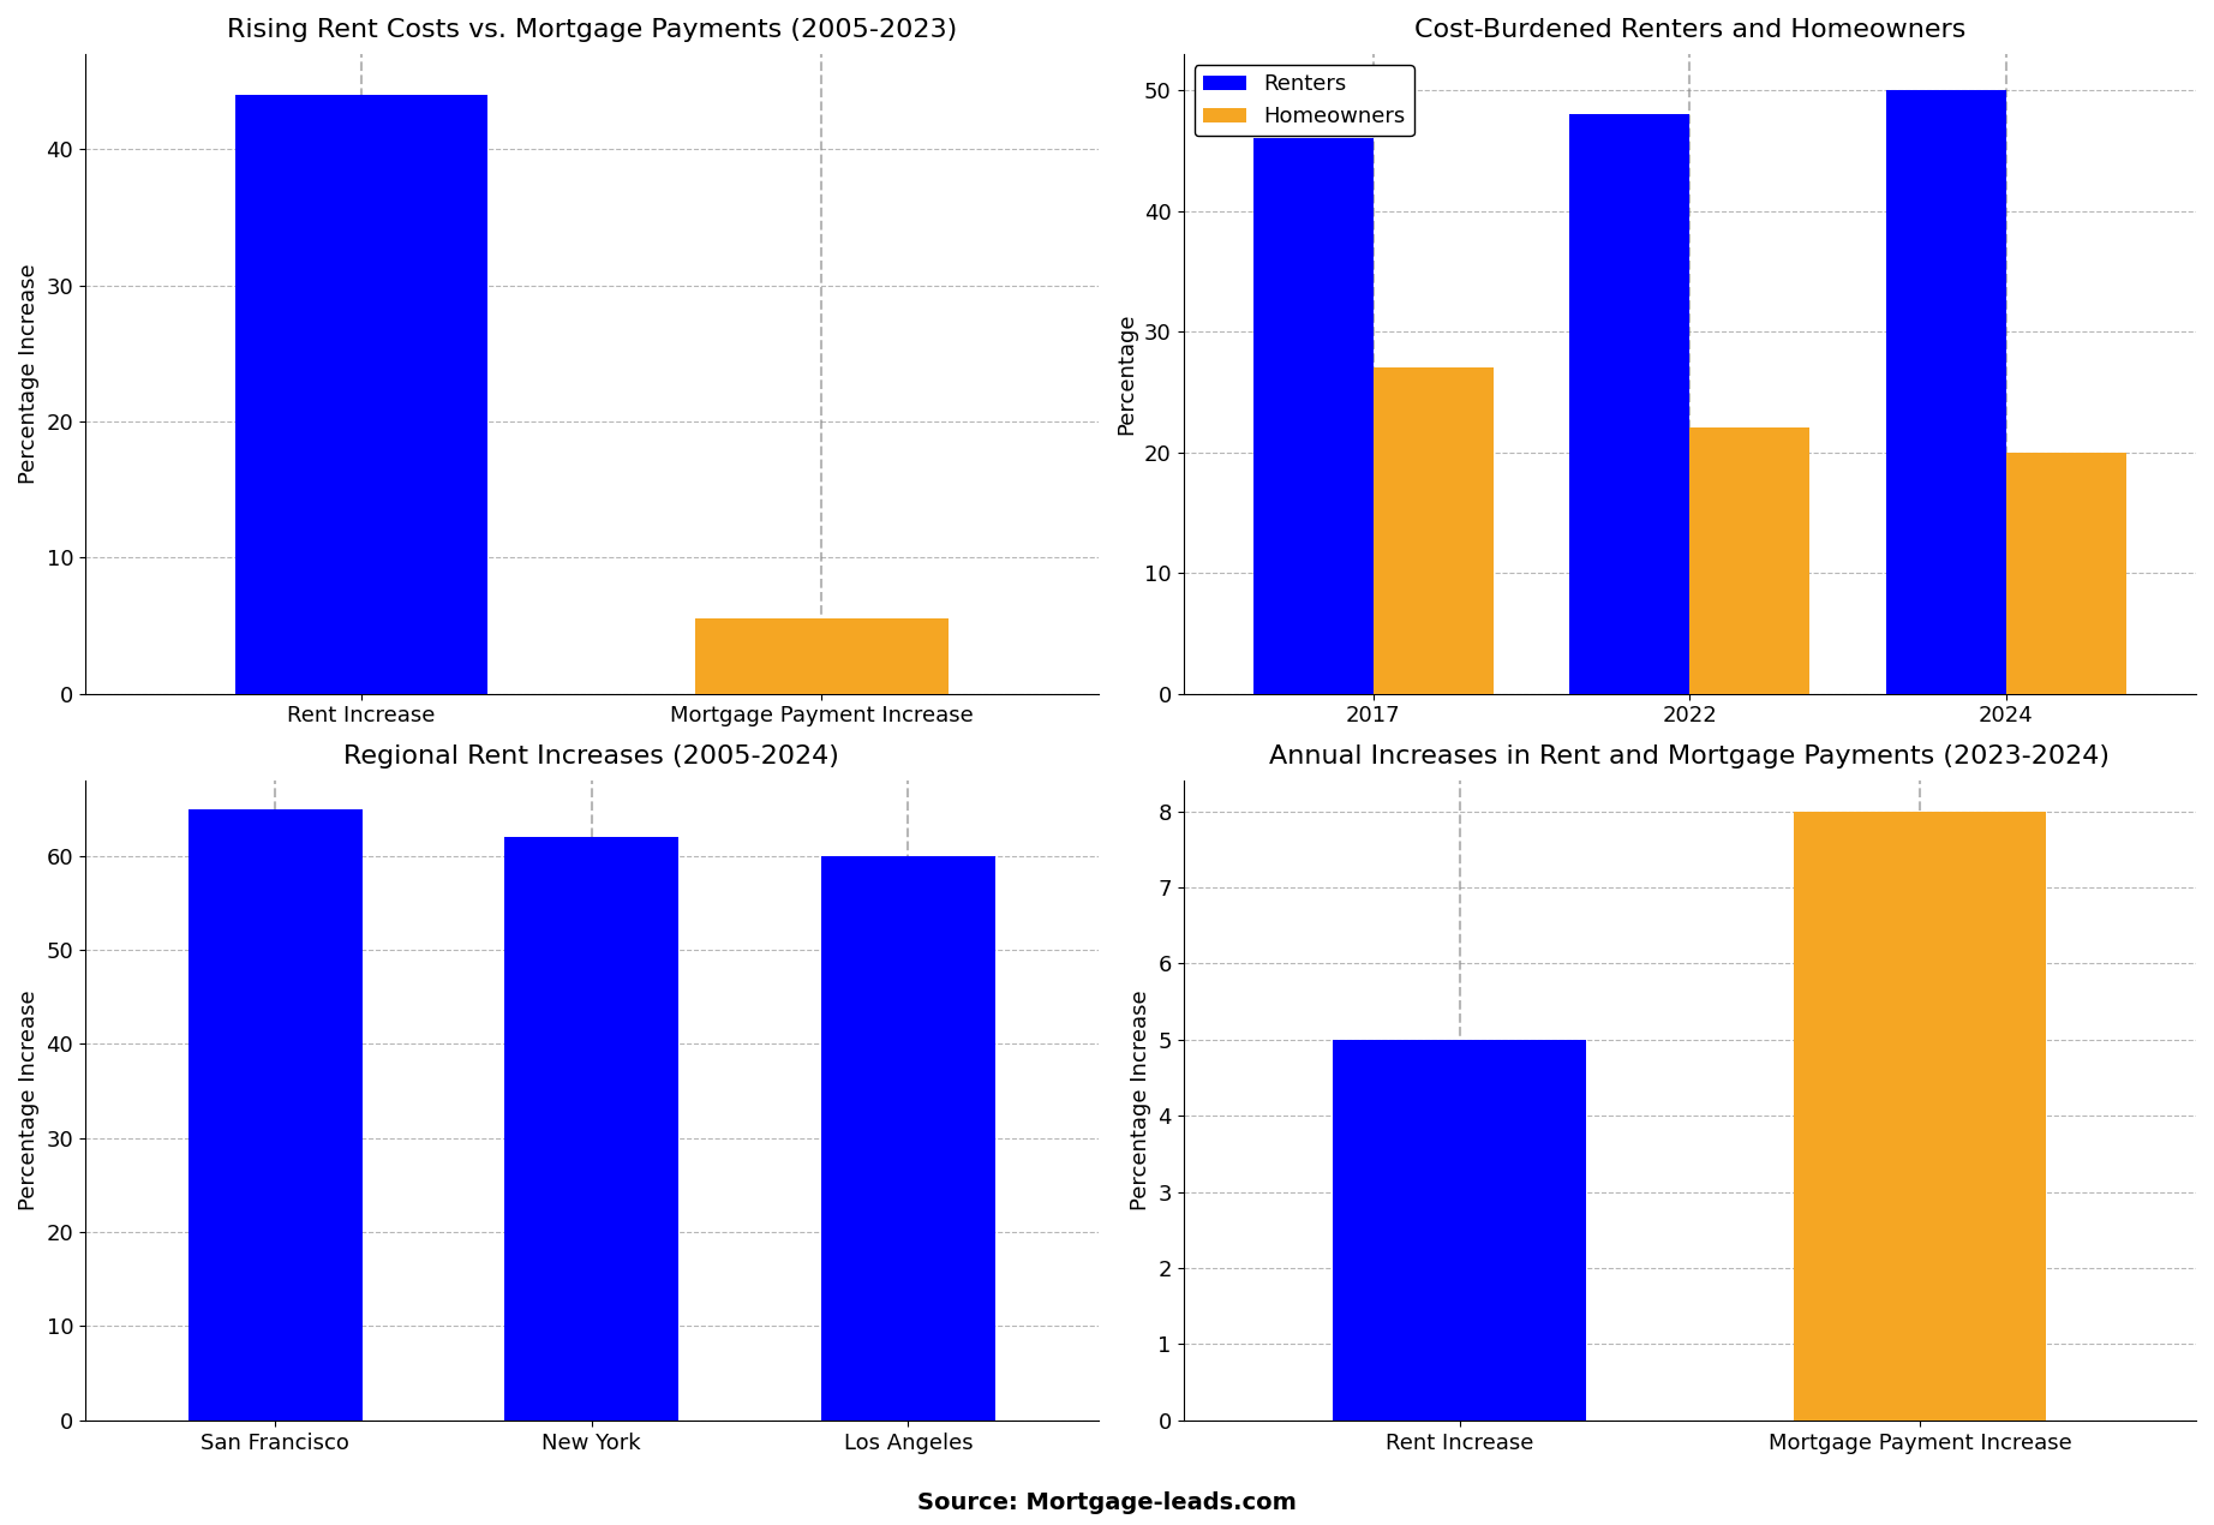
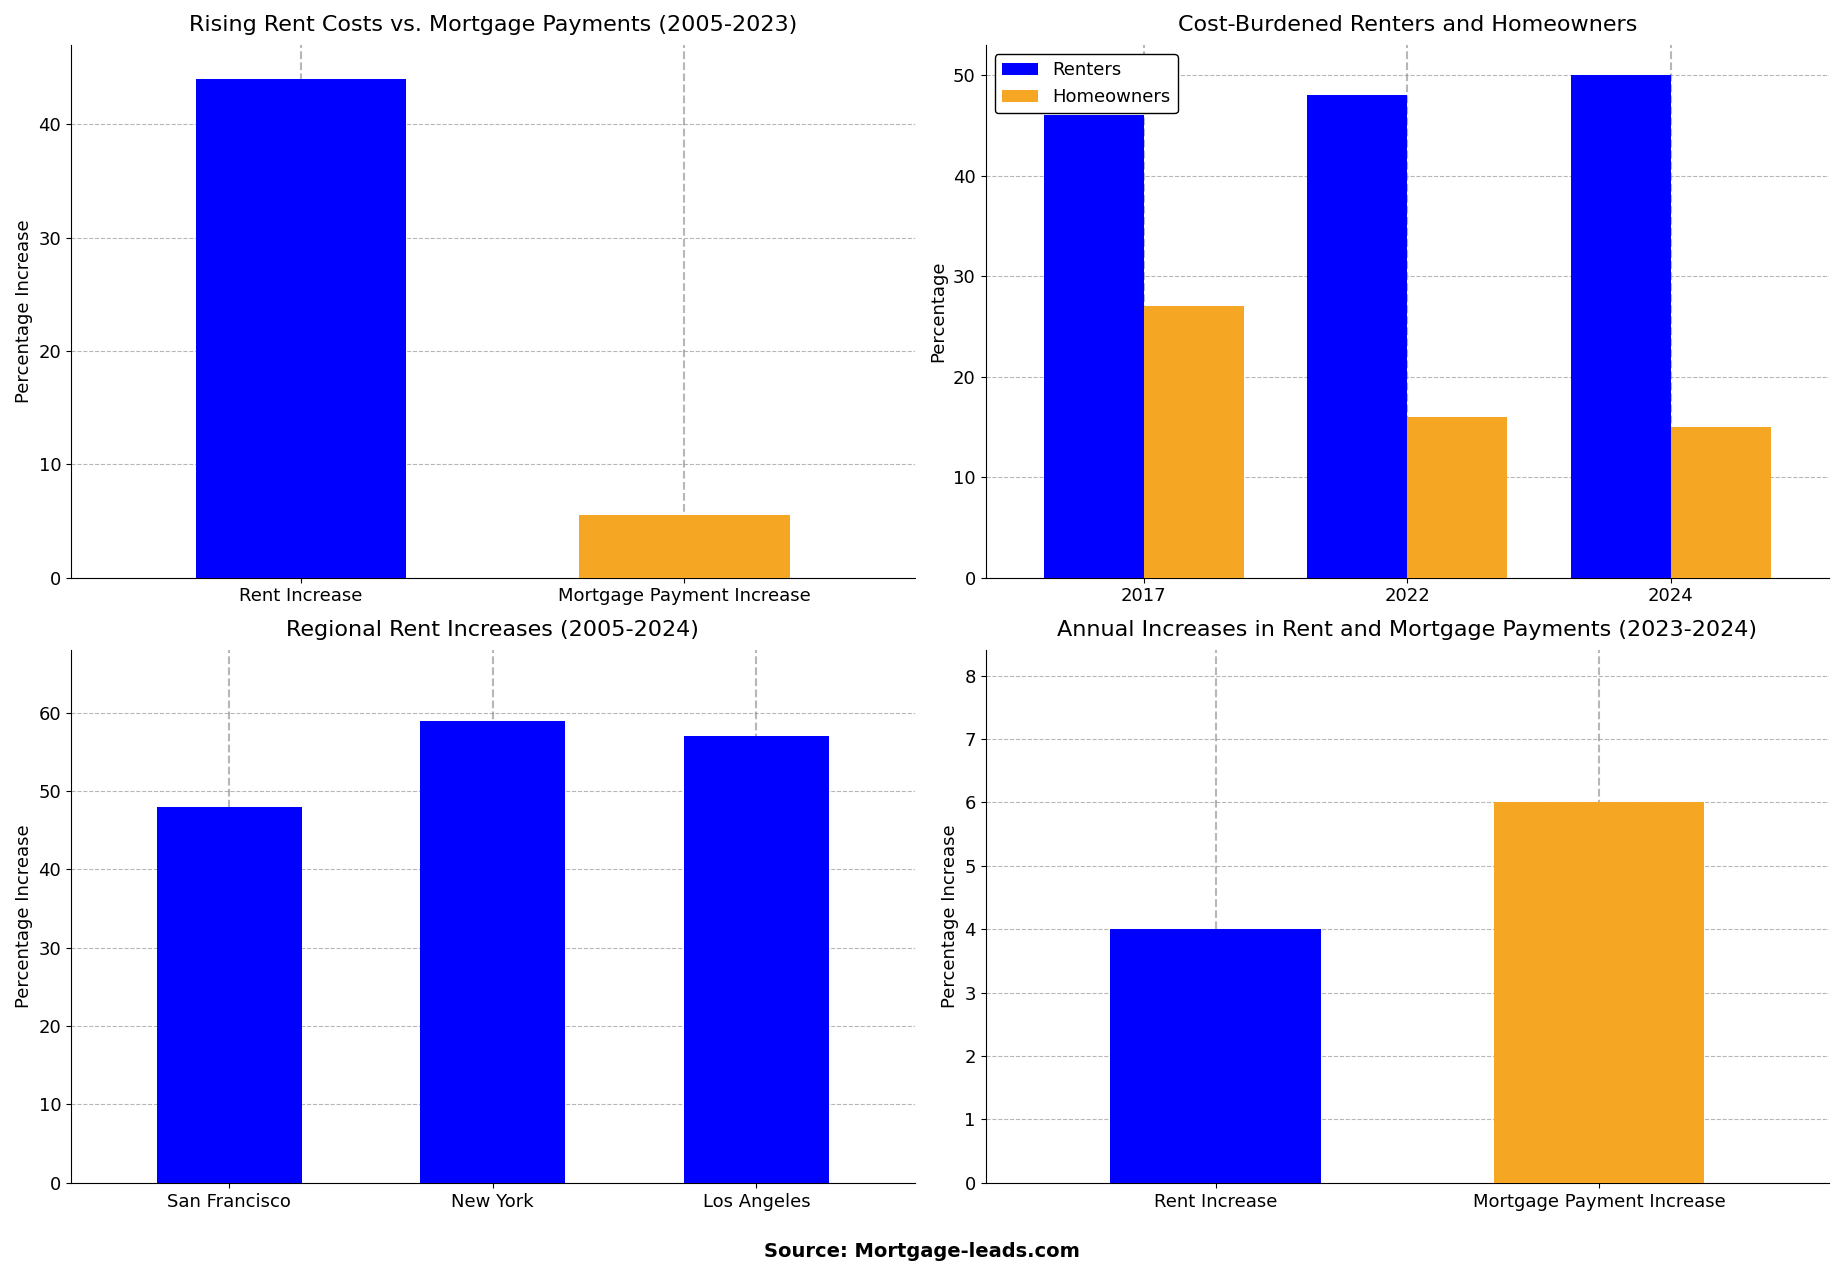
Cost-Burdened Renters and Homeowners/Homeowners/2022: 22 -> 16
Cost-Burdened Renters and Homeowners/Homeowners/2024: 20 -> 15
Regional Rent Increases (2005-2024)/San Francisco: 65 -> 48
Regional Rent Increases (2005-2024)/New York: 62 -> 59
Regional Rent Increases (2005-2024)/Los Angeles: 60 -> 57
Annual Increases in Rent and Mortgage Payments (2023-2024)/Rent Increase: 5 -> 4
Annual Increases in Rent and Mortgage Payments (2023-2024)/Mortgage Payment Increase: 8 -> 6
